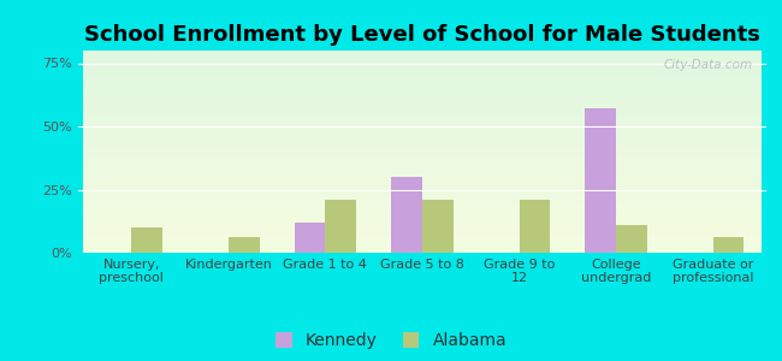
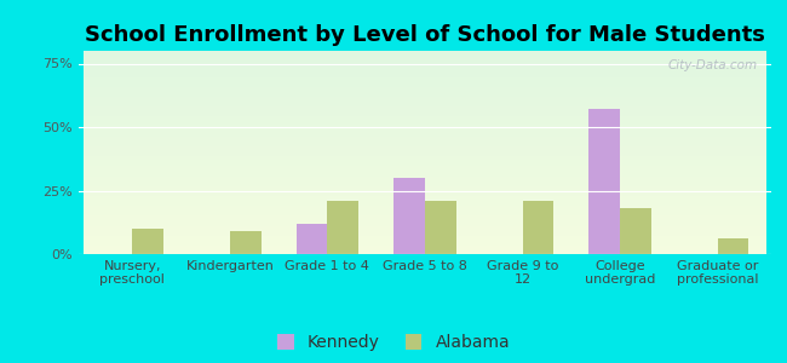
Alabama/Kindergarten: 6% -> 9%
Alabama/College undergrad: 11% -> 18%
